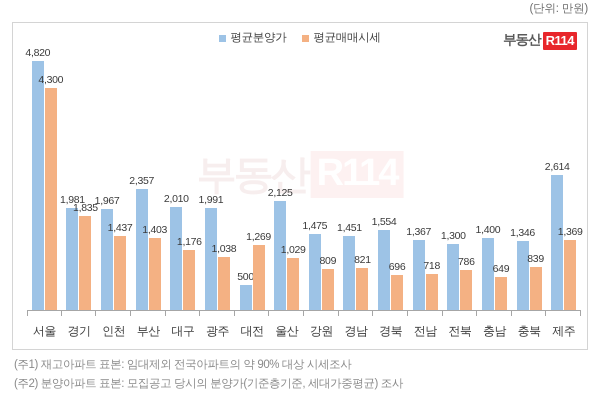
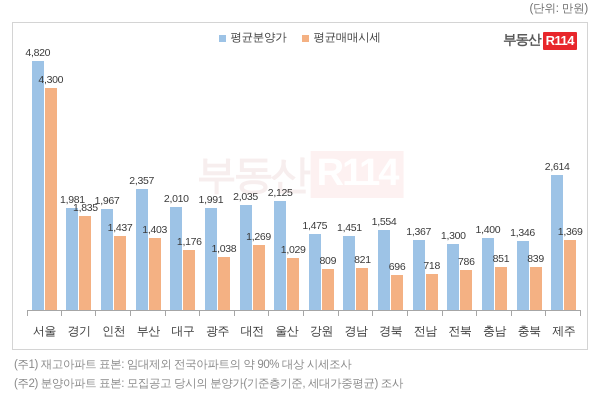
평균분양가/대전: 500 -> 2,035
평균매매시세/충남: 649 -> 851
